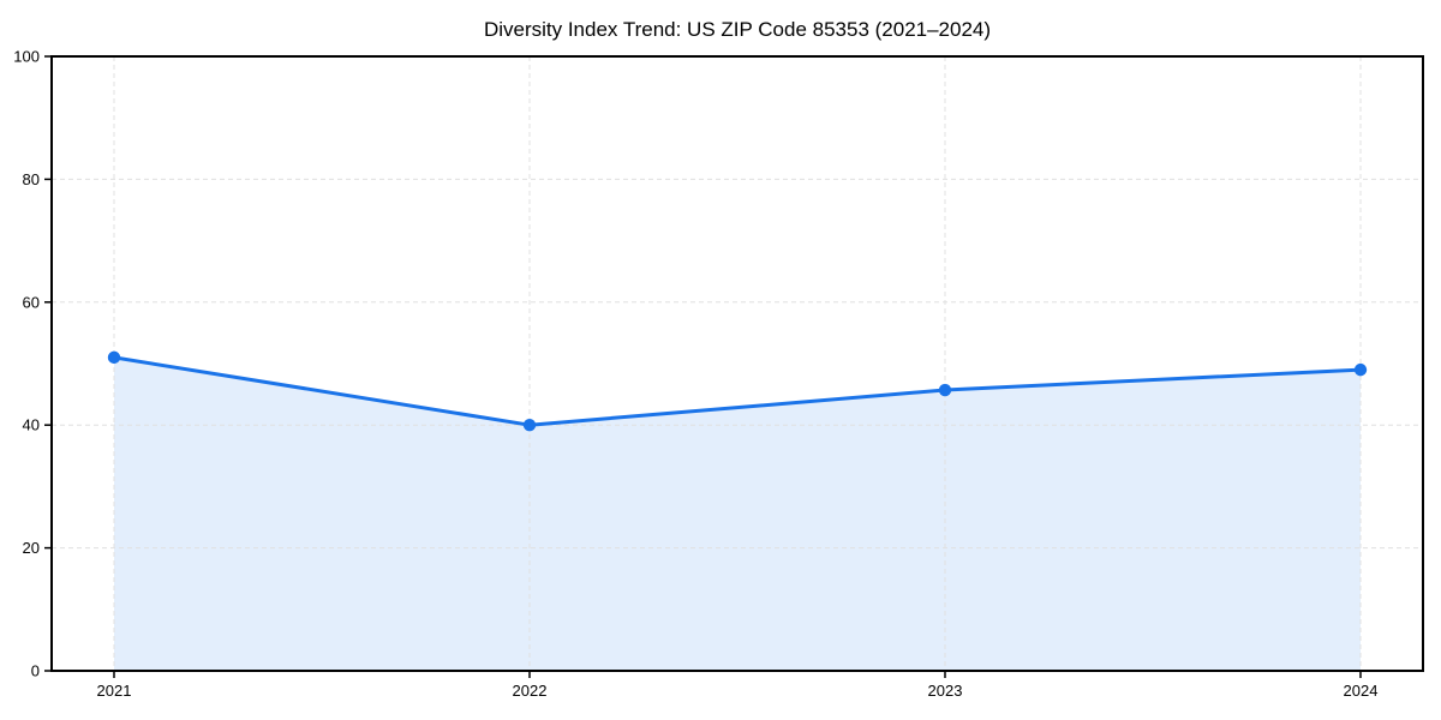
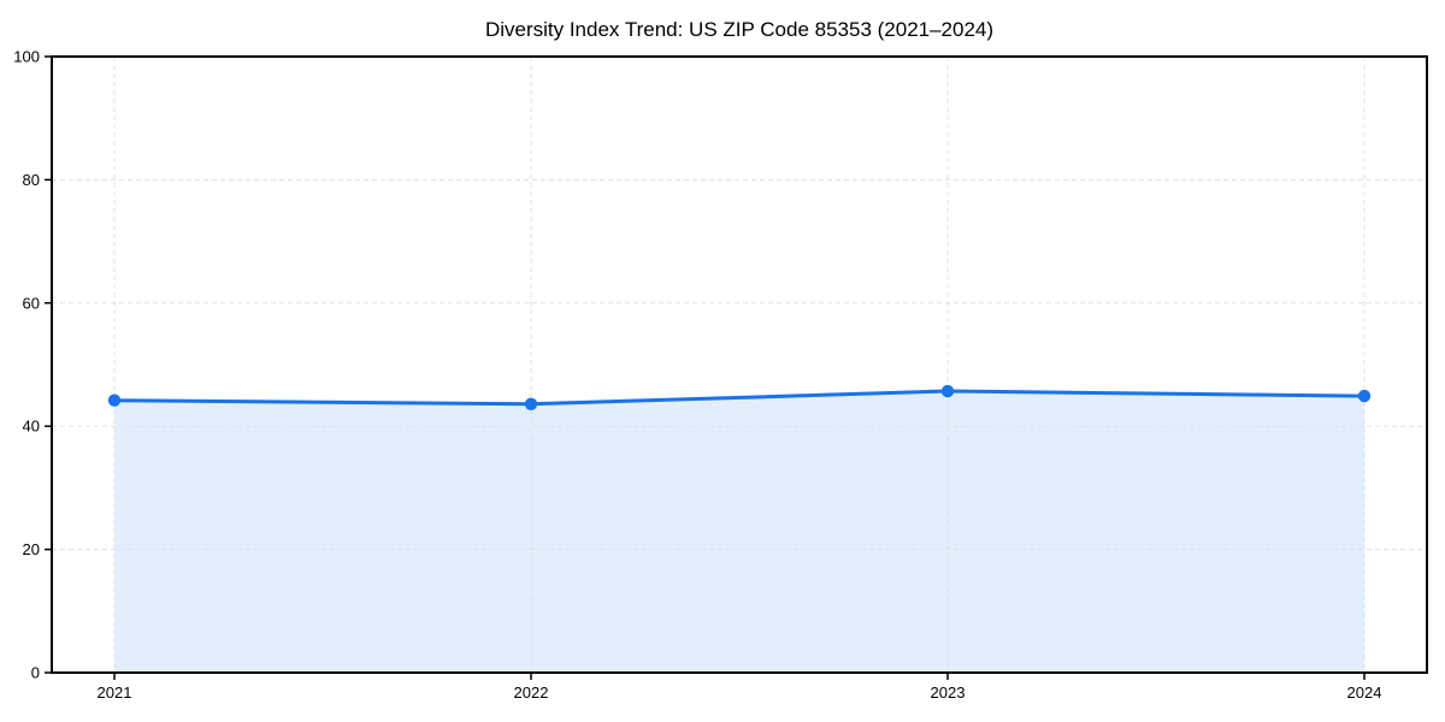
2021: 51 -> 44
2022: 40 -> 44
2024: 49 -> 45
